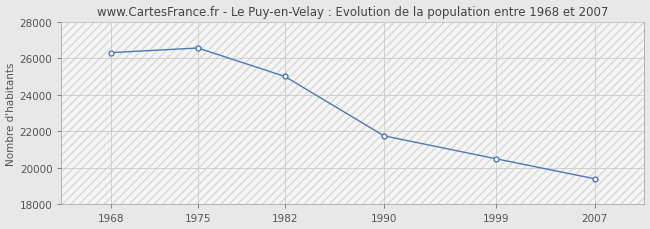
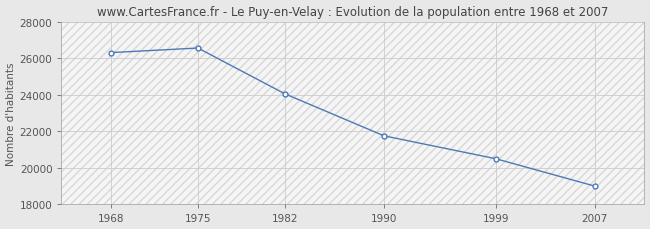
1982: 25000 -> 24000
2007: 19400 -> 19000
